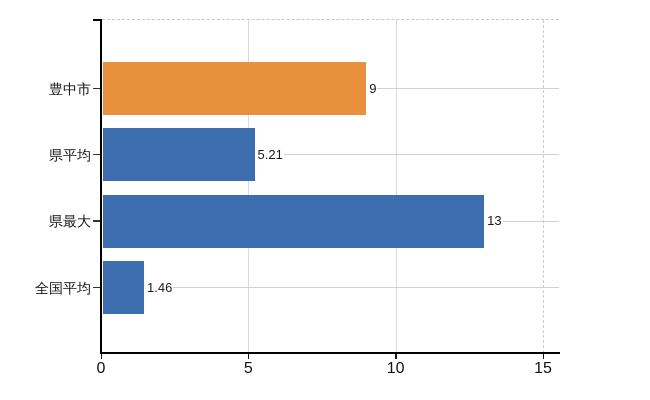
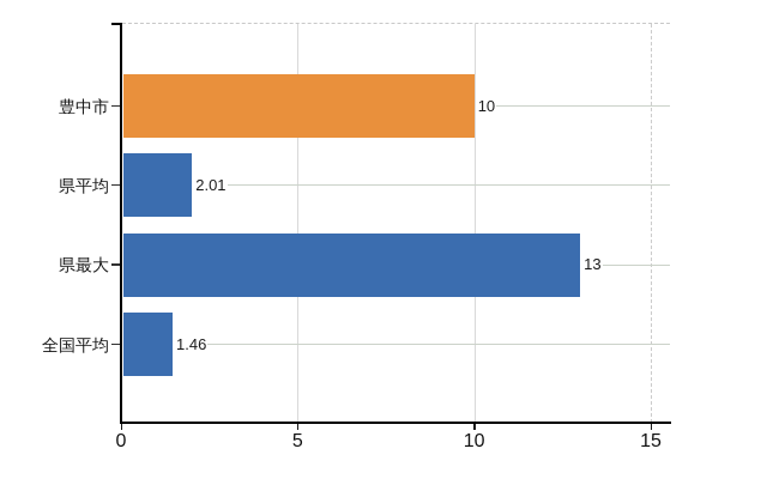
豊中市: 9 -> 10
県平均: 5.21 -> 2.01
